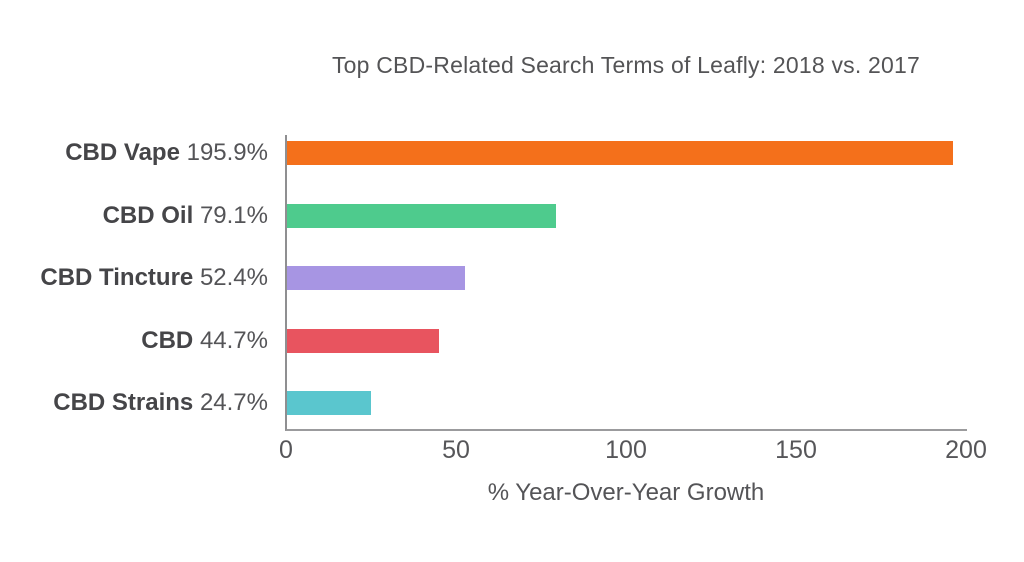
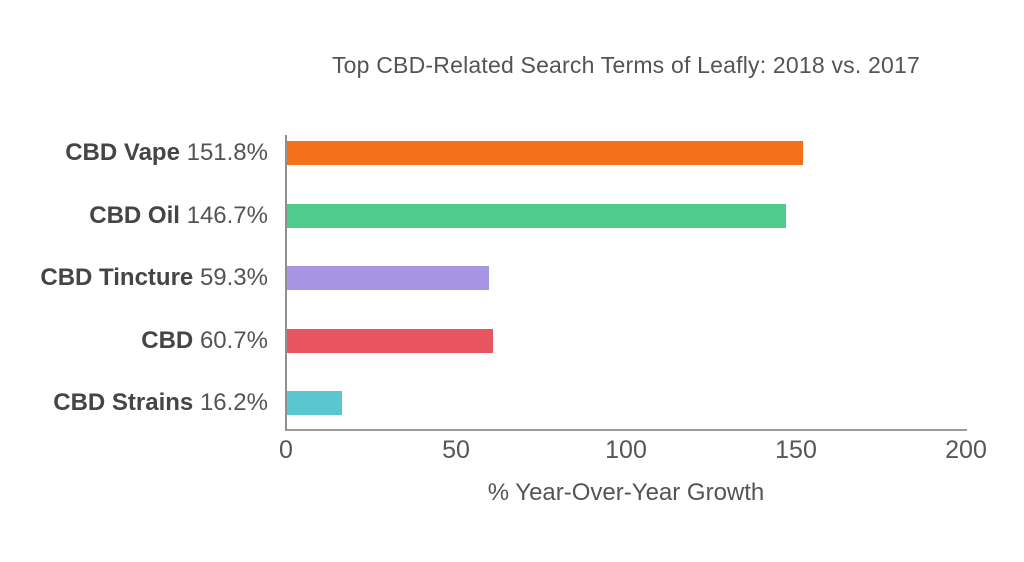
CBD Vape: 195.9% -> 151.8%
CBD Oil: 79.1% -> 146.7%
CBD Tincture: 52.4% -> 59.3%
CBD: 44.7% -> 60.7%
CBD Strains: 24.7% -> 16.2%
